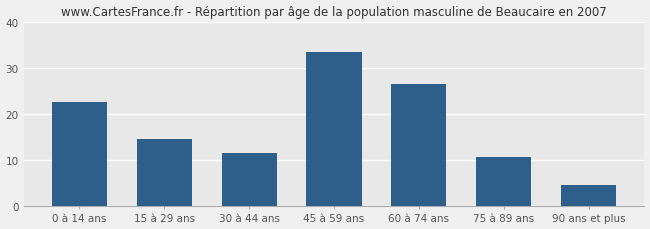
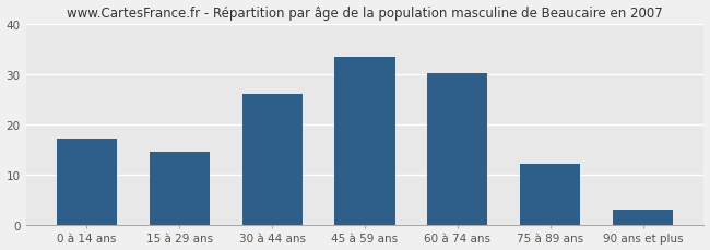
0 à 14 ans: 22.5 -> 17.2
30 à 44 ans: 11.5 -> 26.1
60 à 74 ans: 26.5 -> 30.1
75 à 89 ans: 10.5 -> 12.2
90 ans et plus: 4.5 -> 3.1
